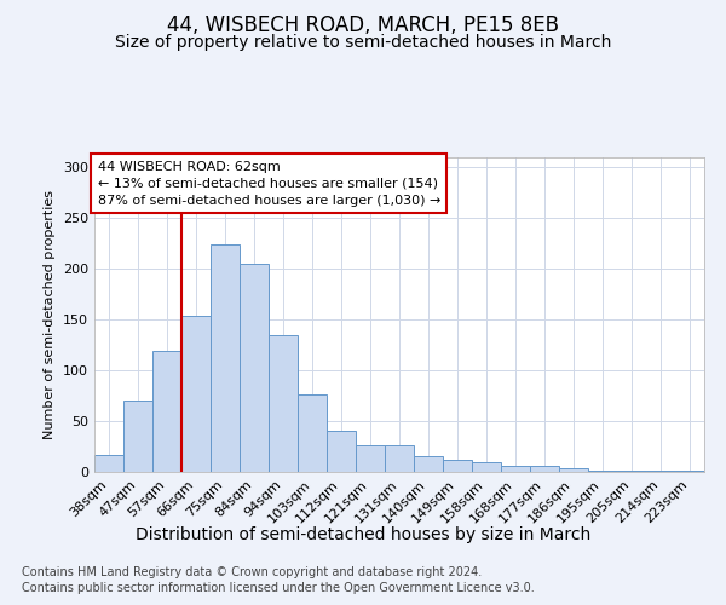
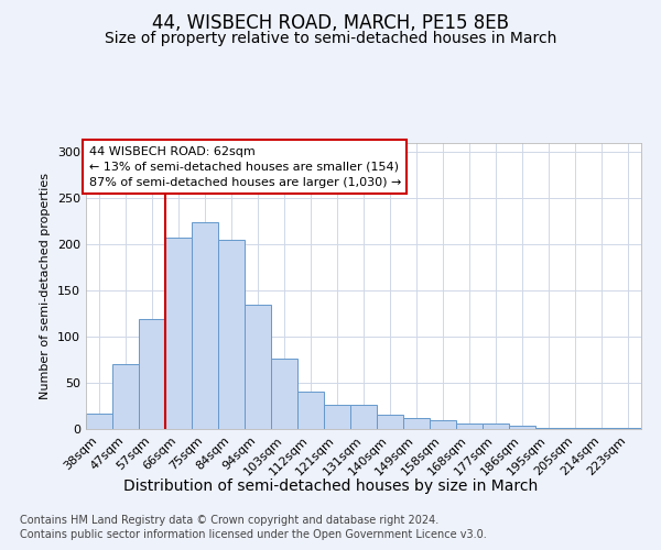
66sqm: 154 -> 208
